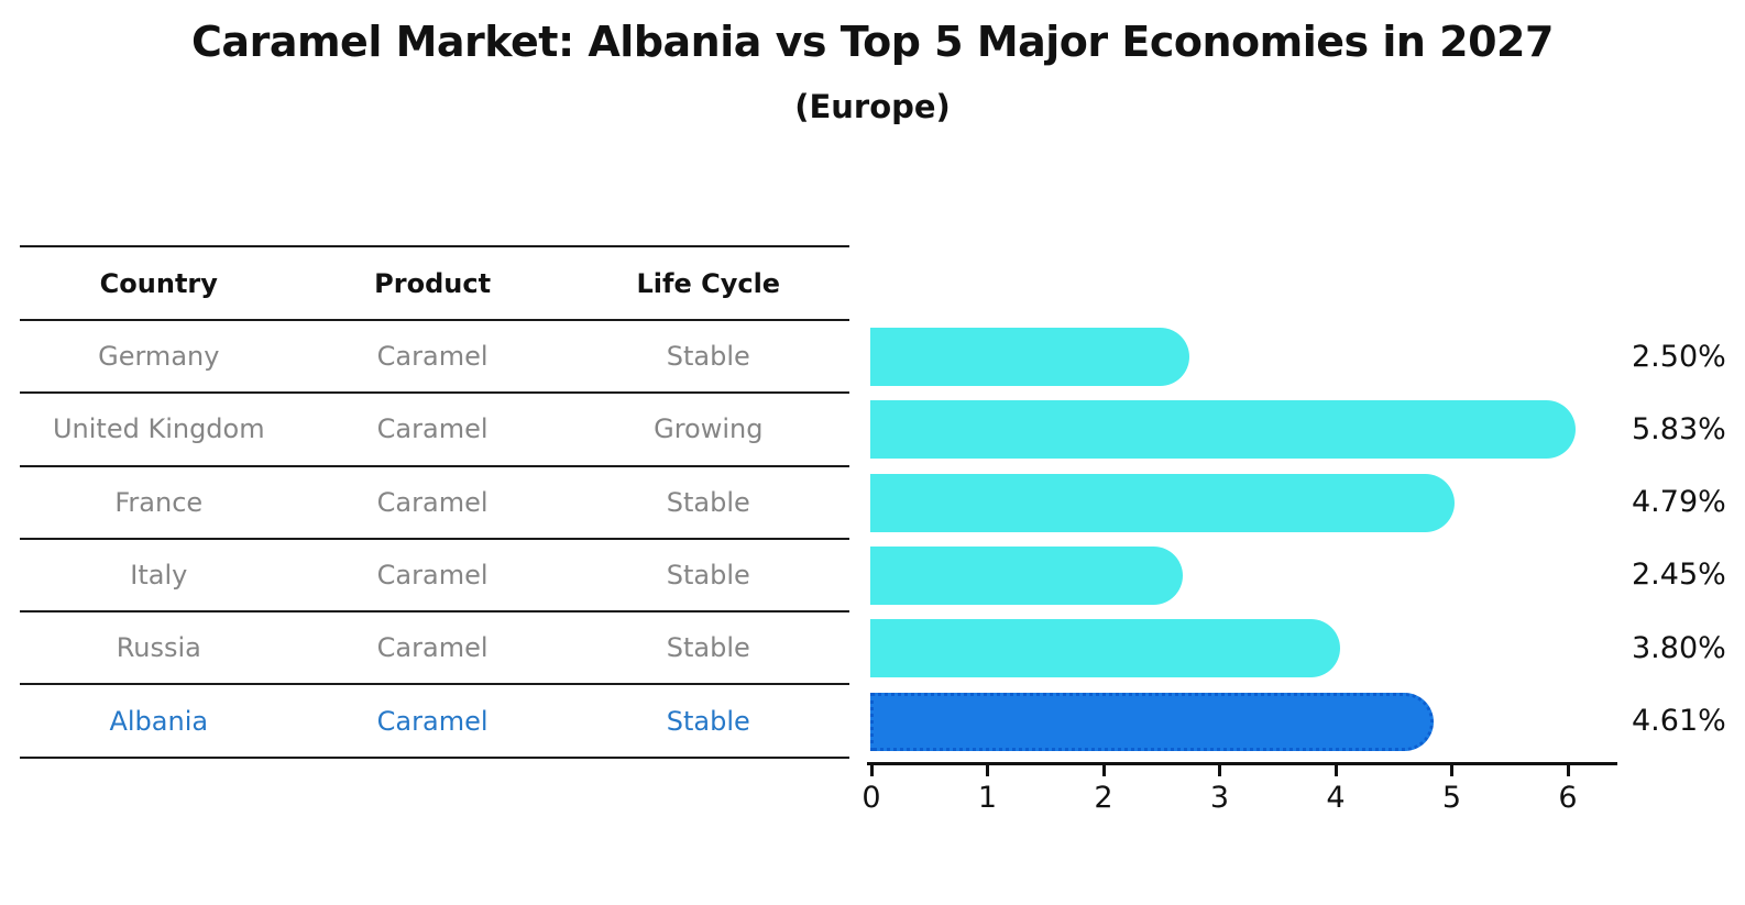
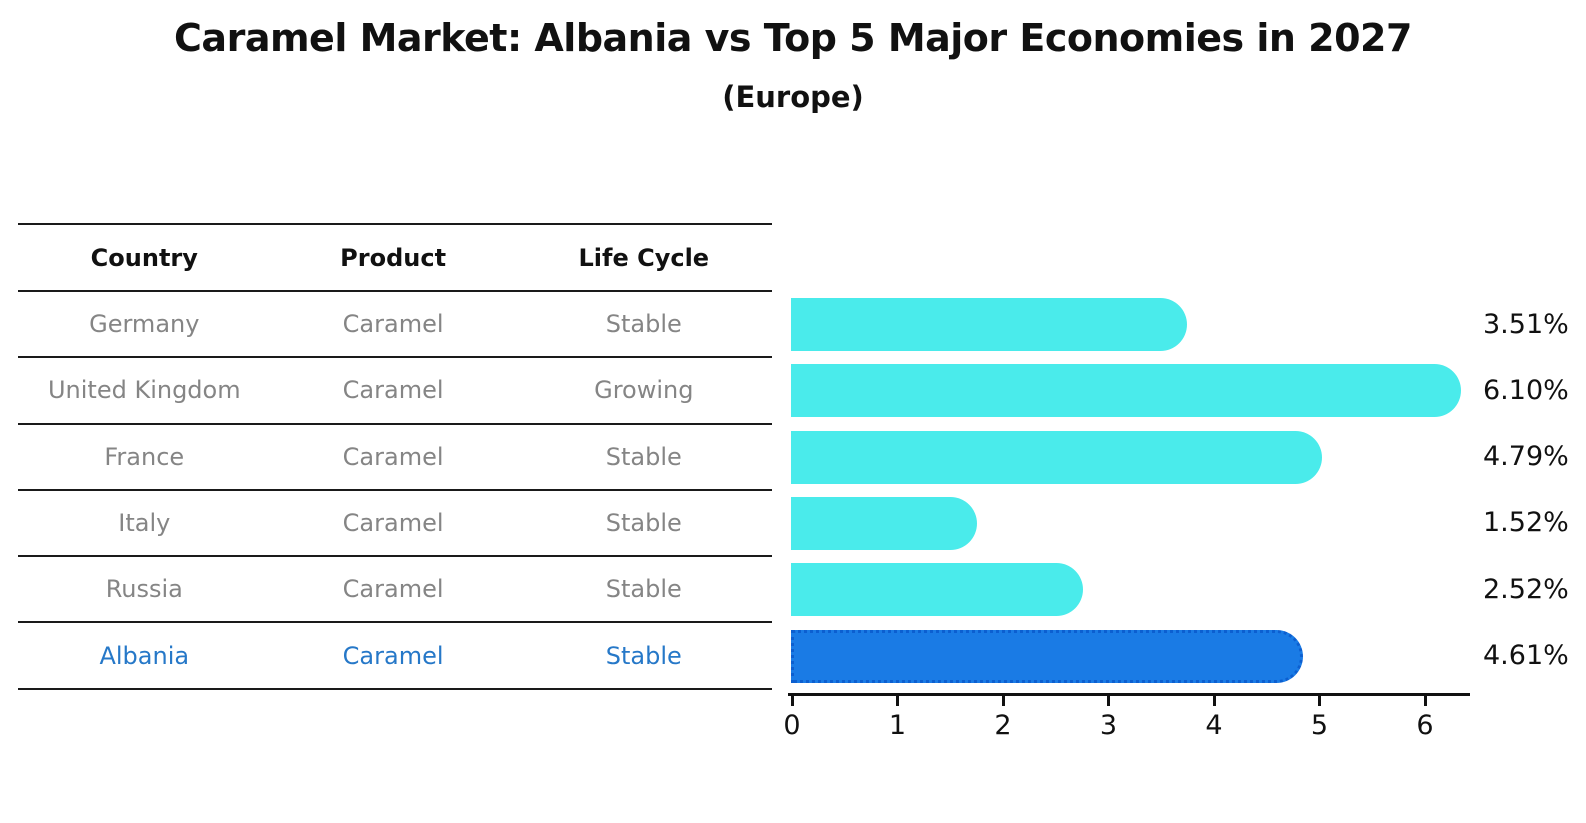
Germany: 2.50% -> 3.51%
United Kingdom: 5.83% -> 6.10%
Italy: 2.45% -> 1.52%
Russia: 3.80% -> 2.52%
